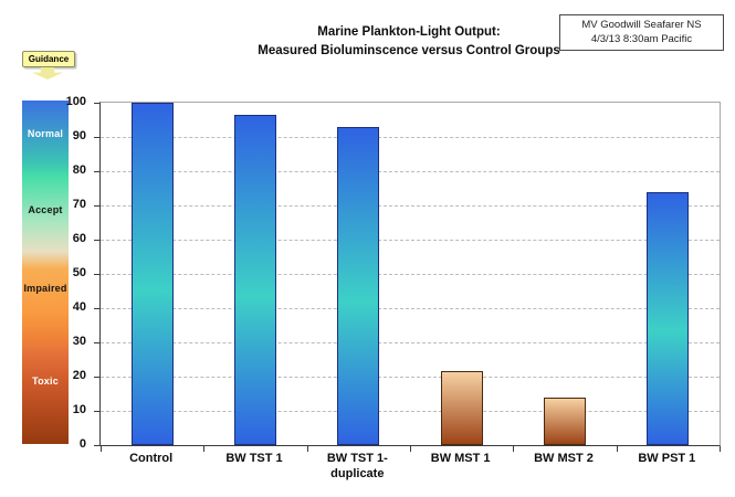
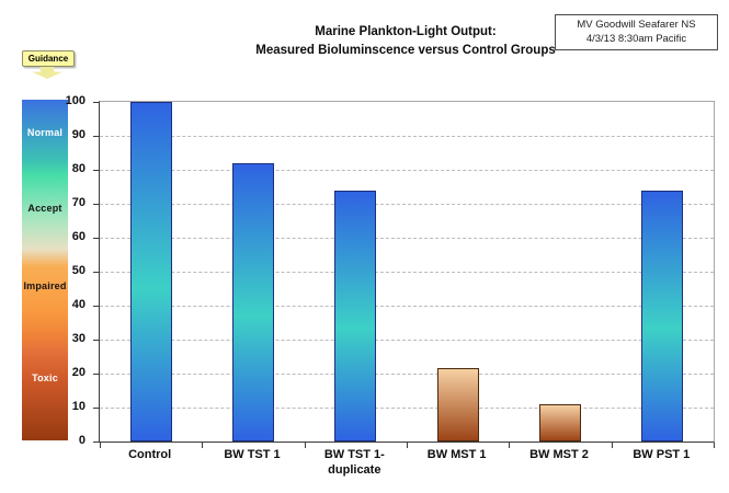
BW TST 1: 96 -> 82
BW TST 1-duplicate: 93 -> 74
BW MST 2: 14 -> 11
